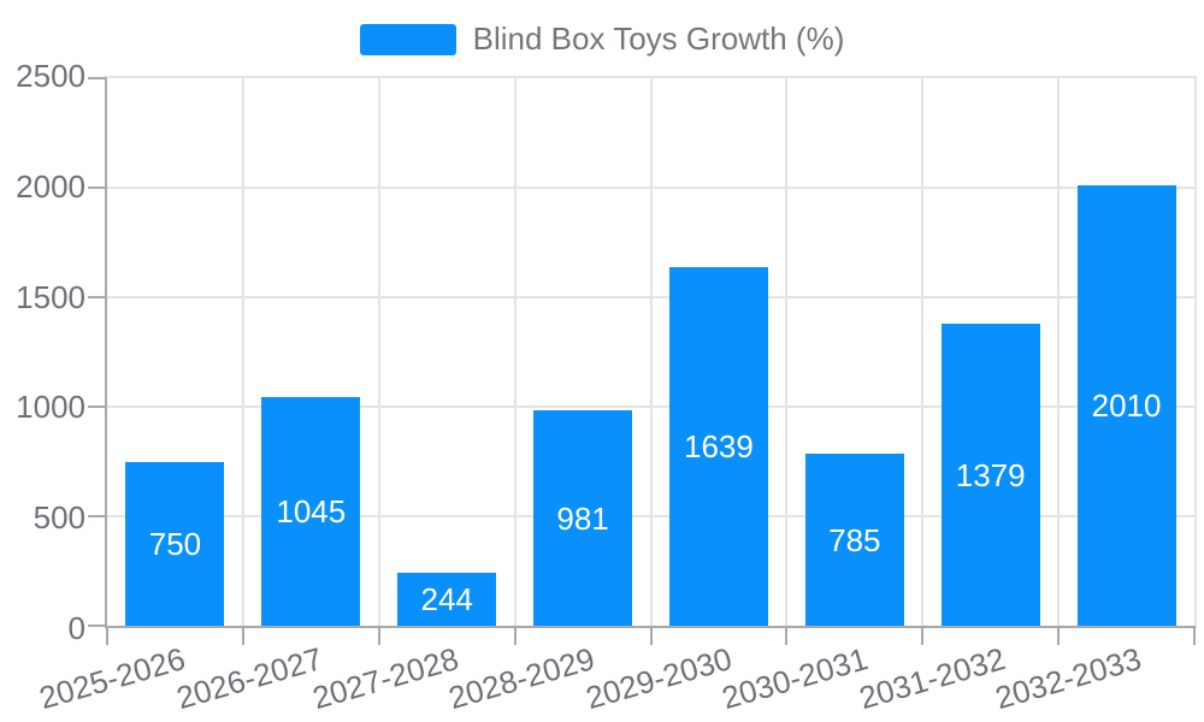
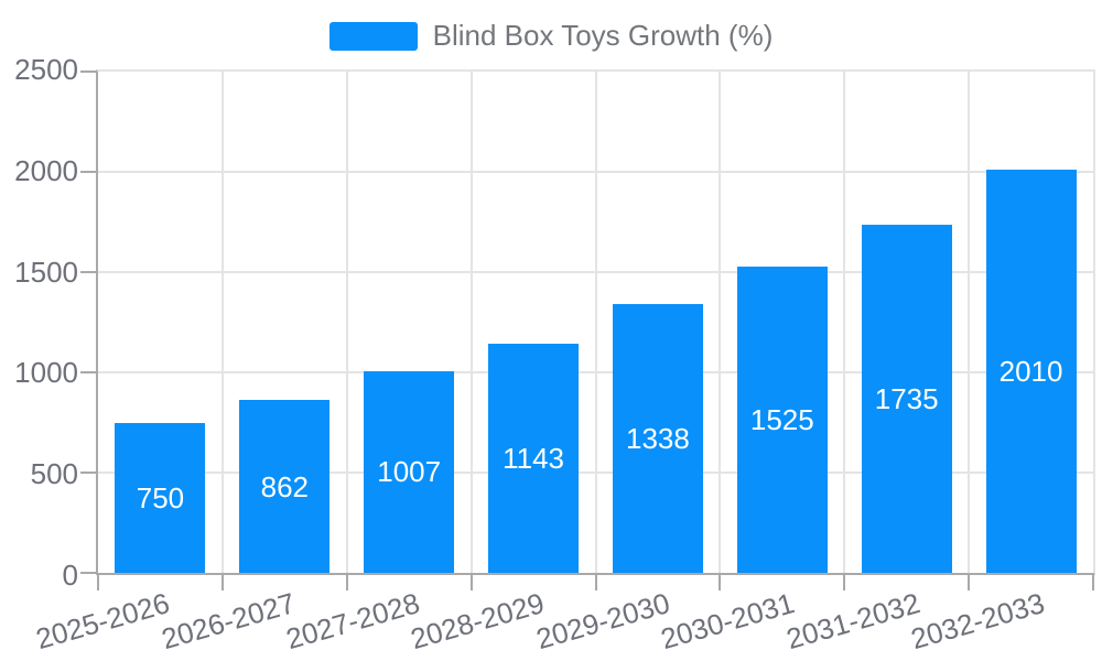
2026-2027: 1045 -> 862
2027-2028: 244 -> 1007
2028-2029: 981 -> 1143
2029-2030: 1639 -> 1338
2030-2031: 785 -> 1525
2031-2032: 1379 -> 1735
